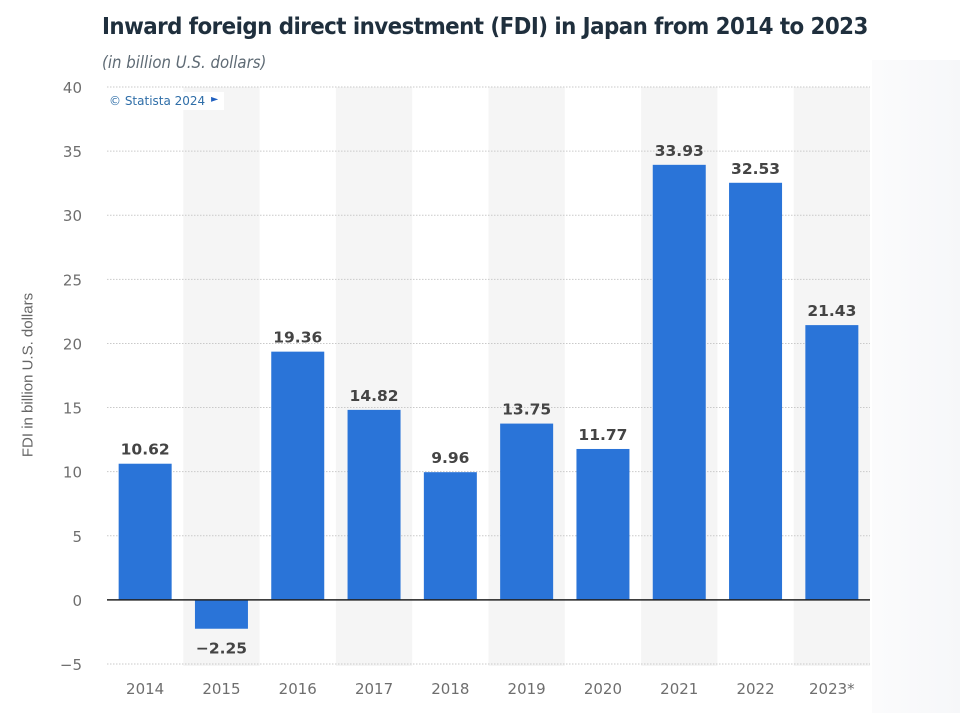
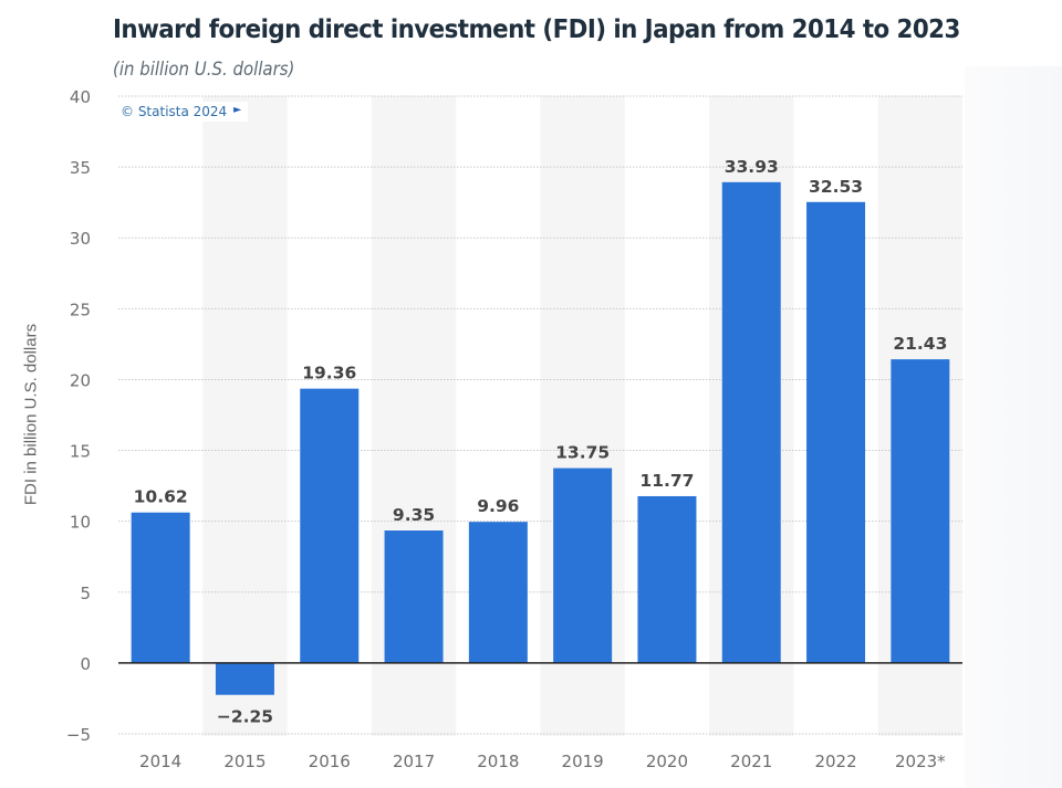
2017: 14.82 -> 9.35
